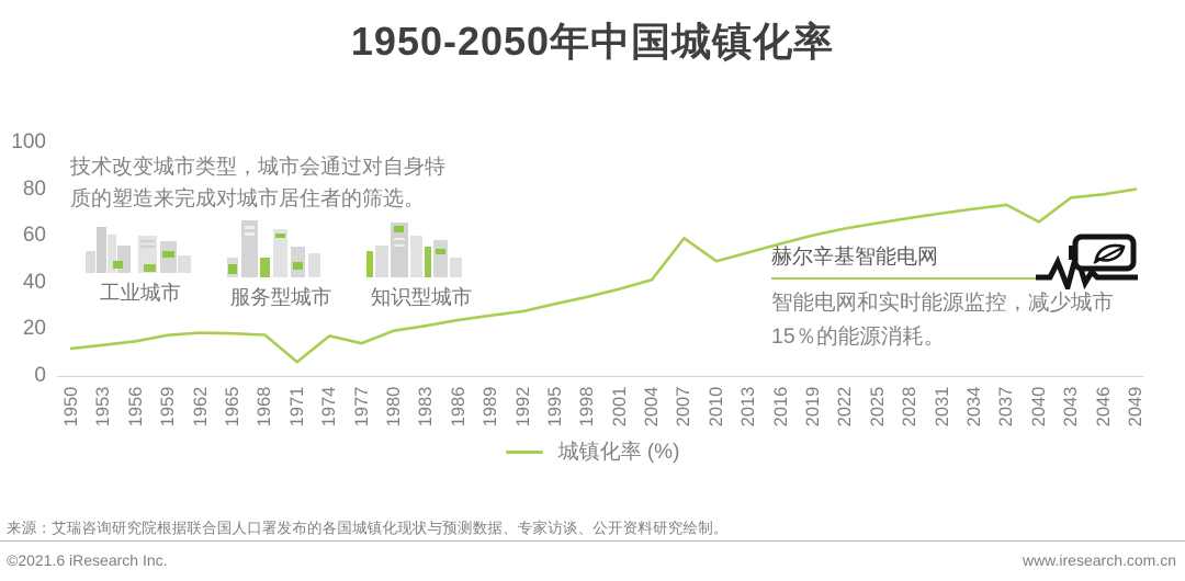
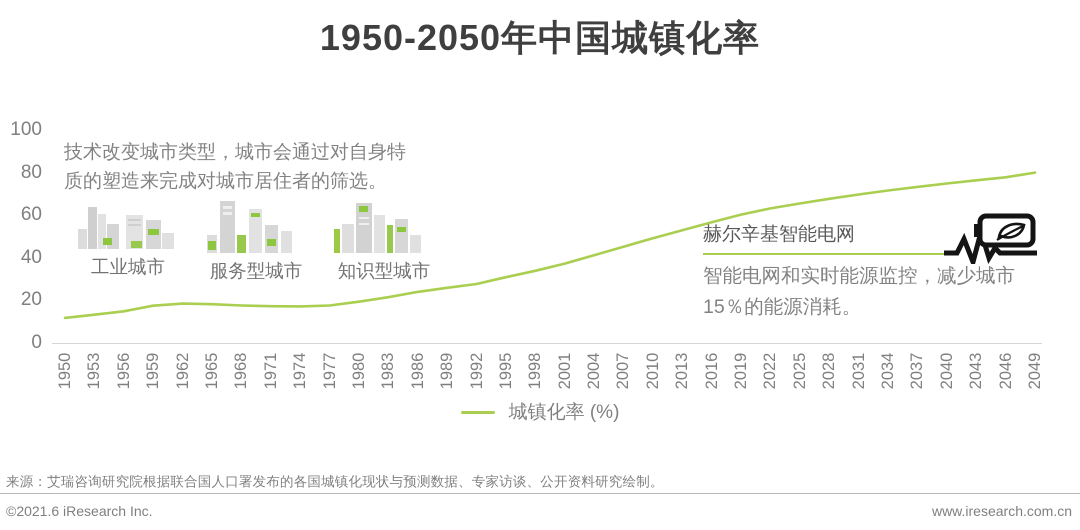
1971: 6 -> 17
1977: 14 -> 18
2007: 59 -> 45
2040: 66 -> 75
